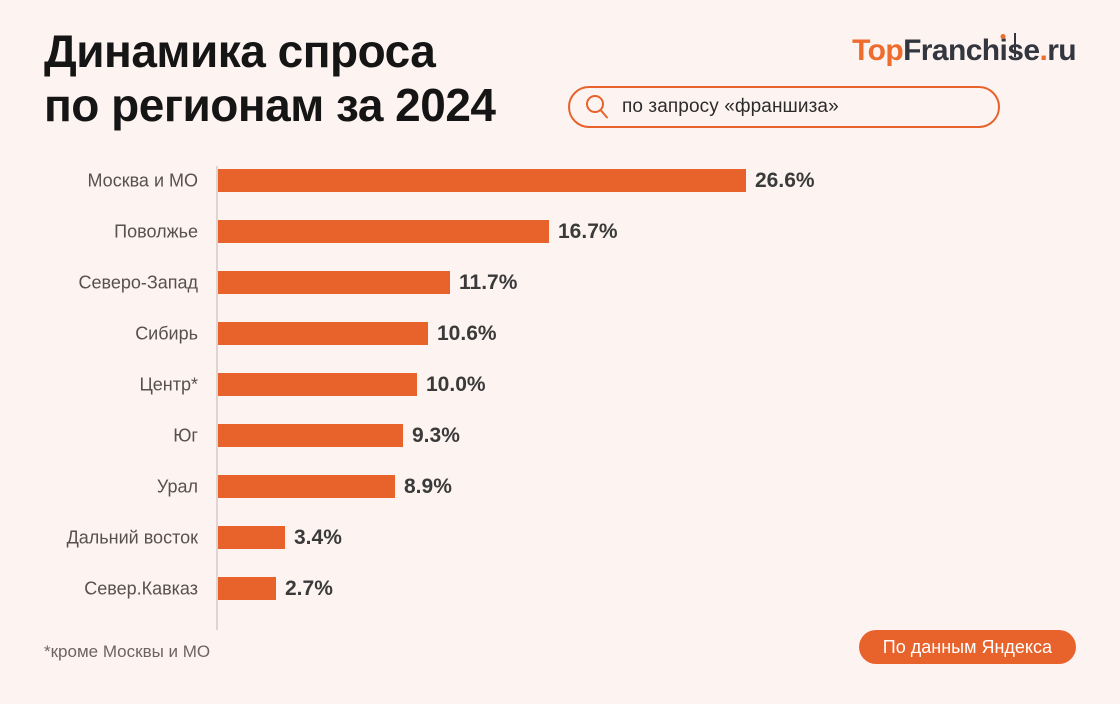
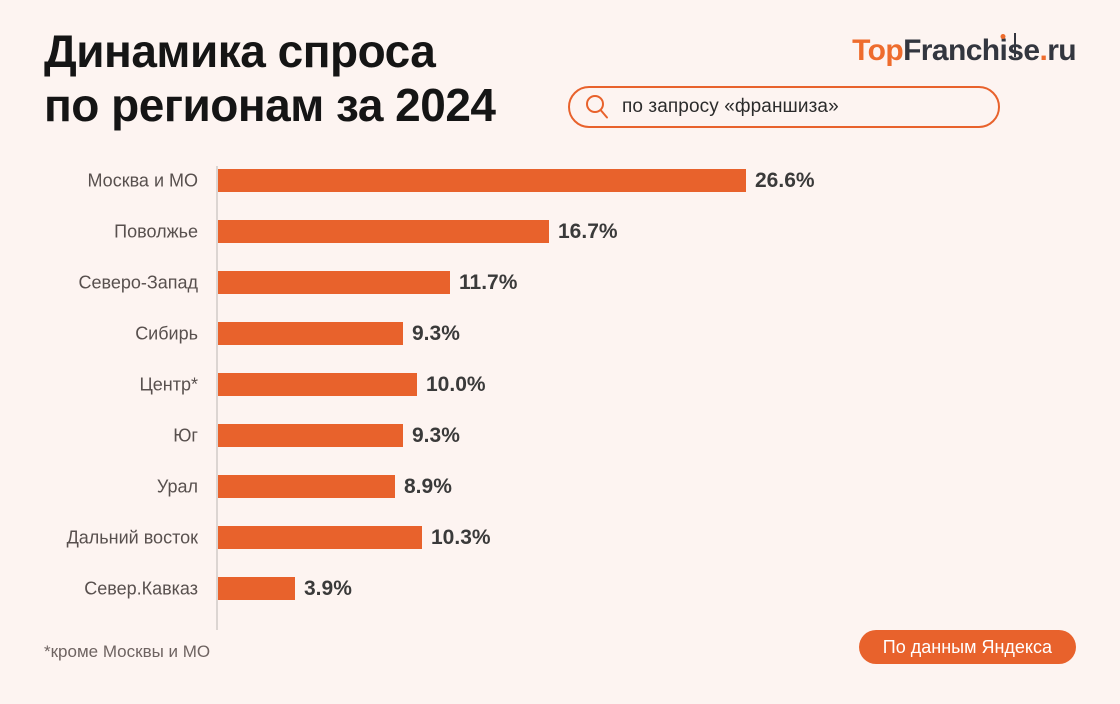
Сибирь: 10.6% -> 9.3%
Дальний восток: 3.4% -> 10.3%
Север.Кавказ: 2.7% -> 3.9%
